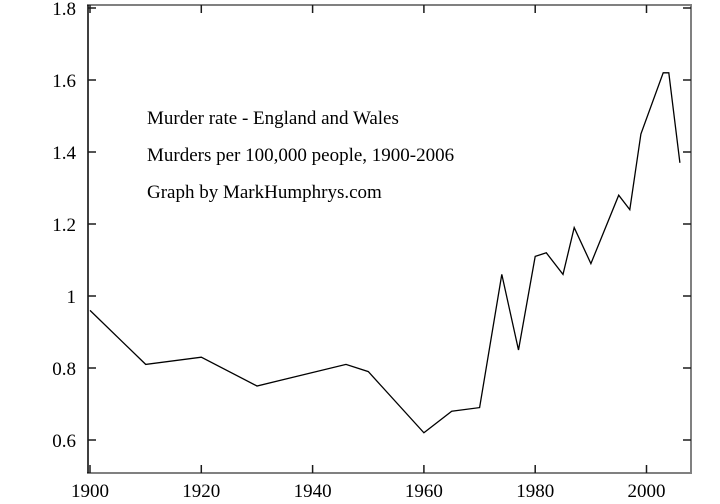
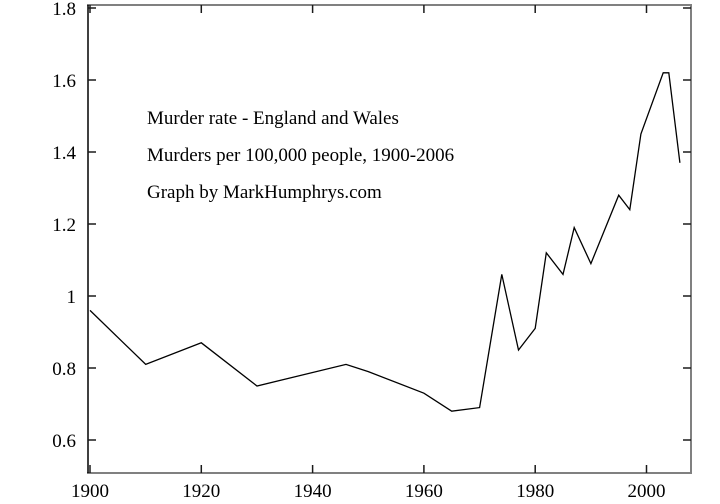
1920: 0.83 -> 0.87
1960: 0.62 -> 0.73
1980: 1.11 -> 0.91
